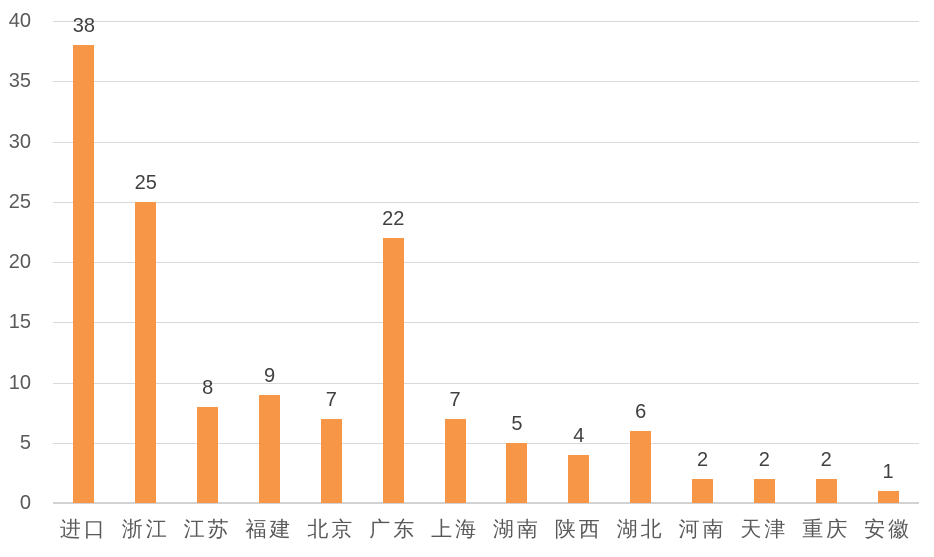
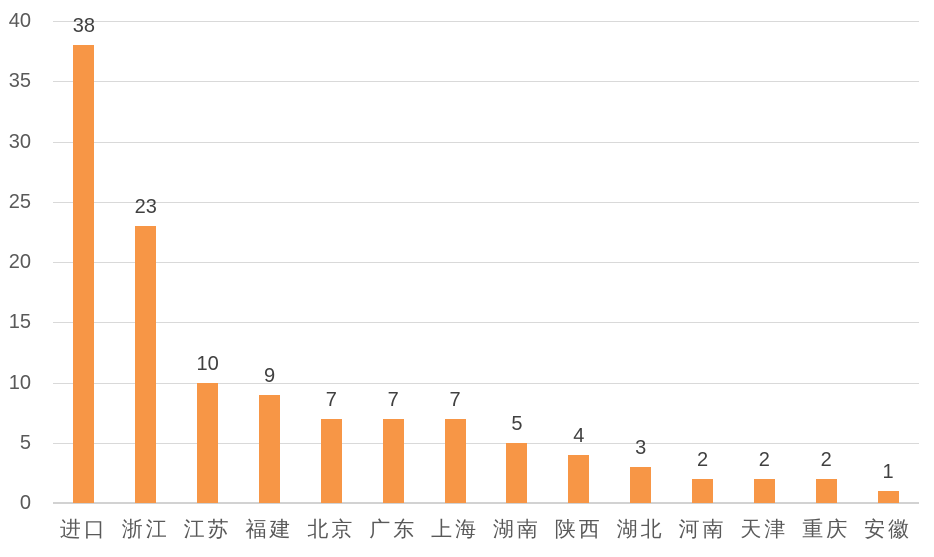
浙江: 25 -> 23
江苏: 8 -> 10
广东: 22 -> 7
湖北: 6 -> 3
